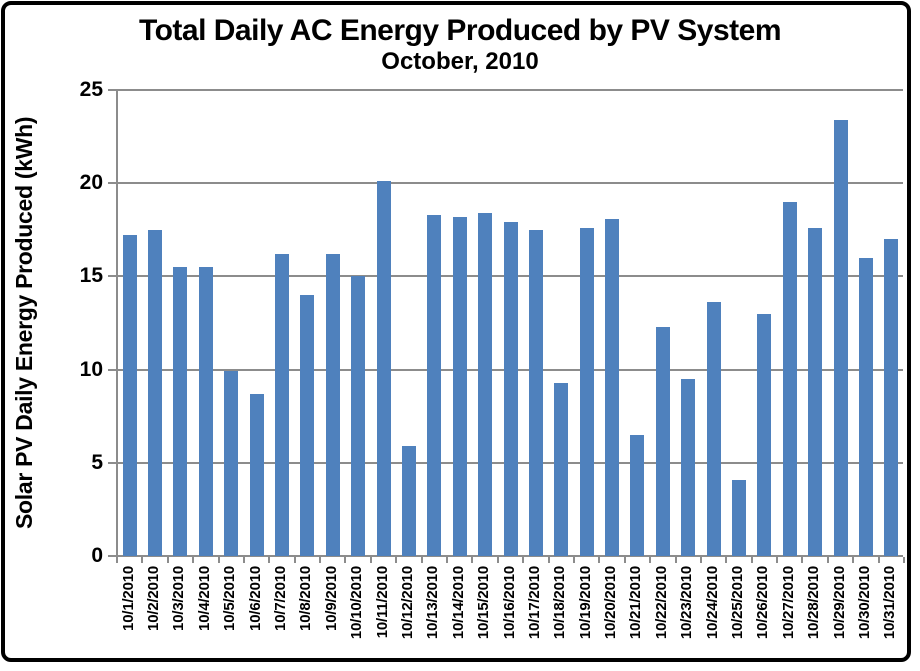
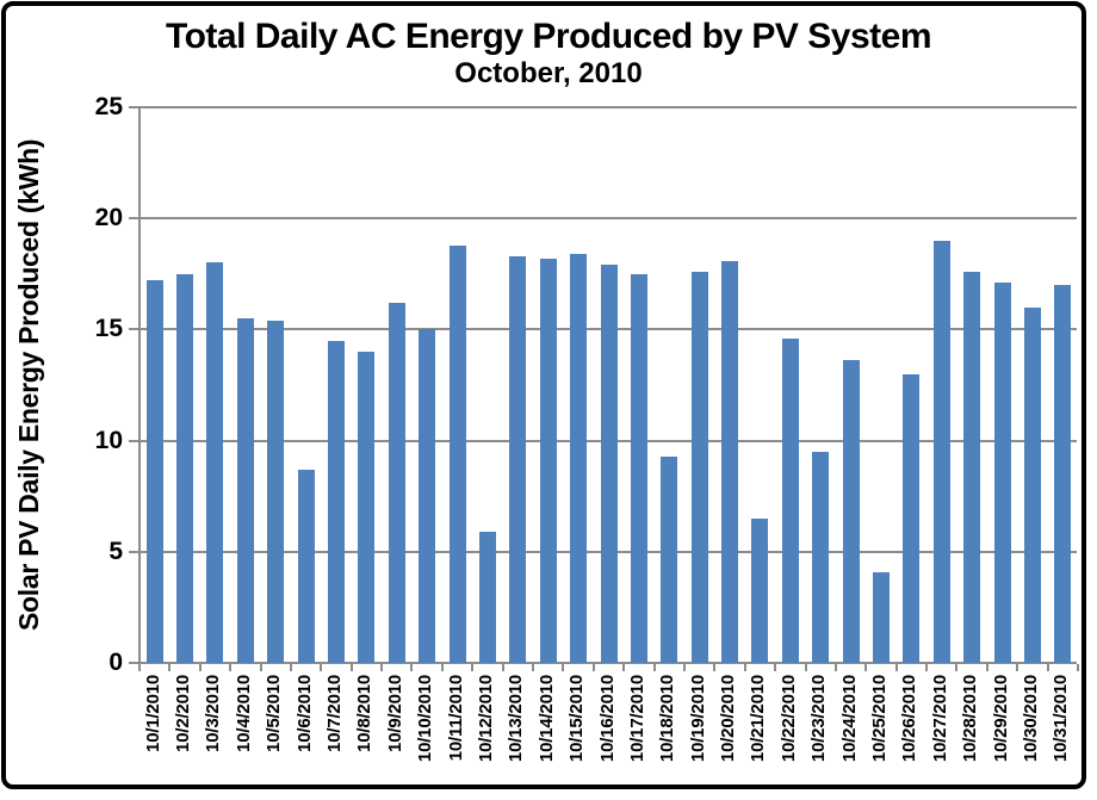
10/3/2010: 15.5 -> 18.0
10/5/2010: 9.9 -> 15.4
10/7/2010: 16.2 -> 14.5
10/11/2010: 20.1 -> 18.8
10/22/2010: 12.3 -> 14.6
10/29/2010: 23.4 -> 17.1
